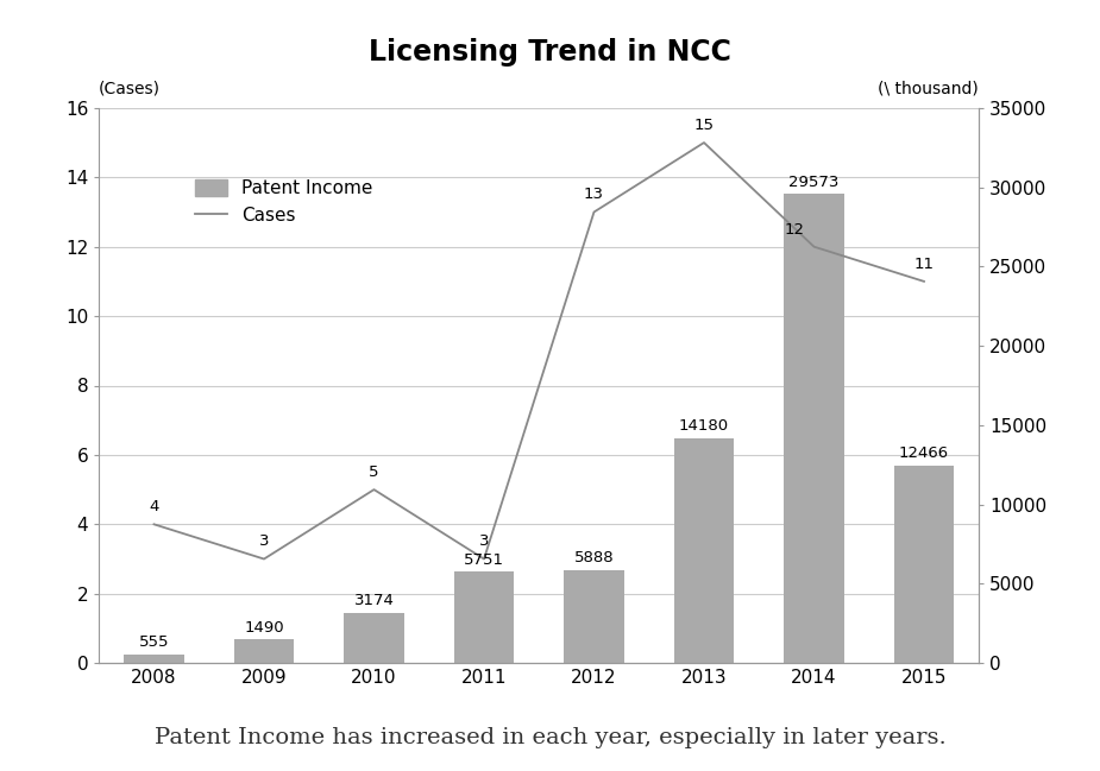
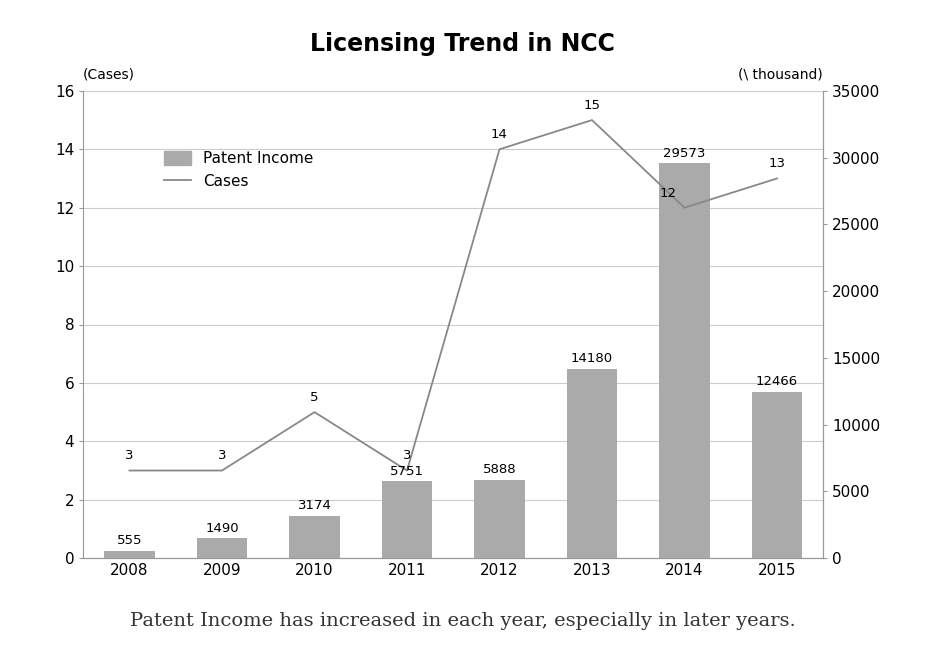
Cases/2008: 4 -> 3
Cases/2012: 13 -> 14
Cases/2015: 11 -> 13
